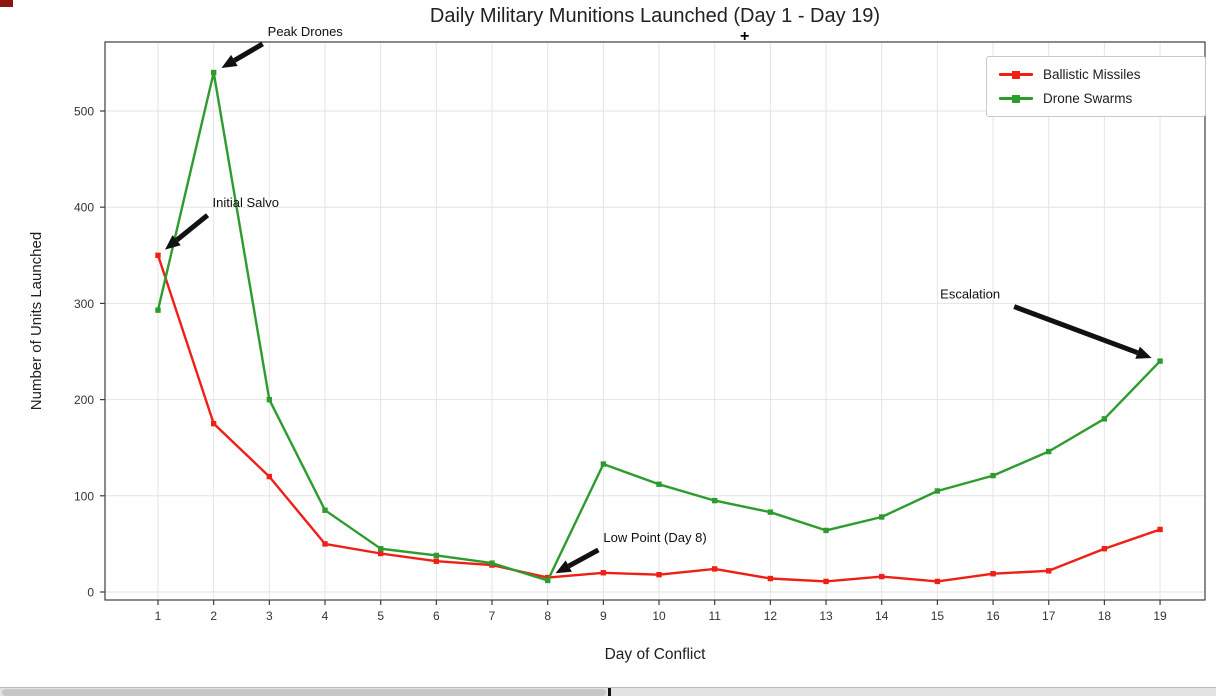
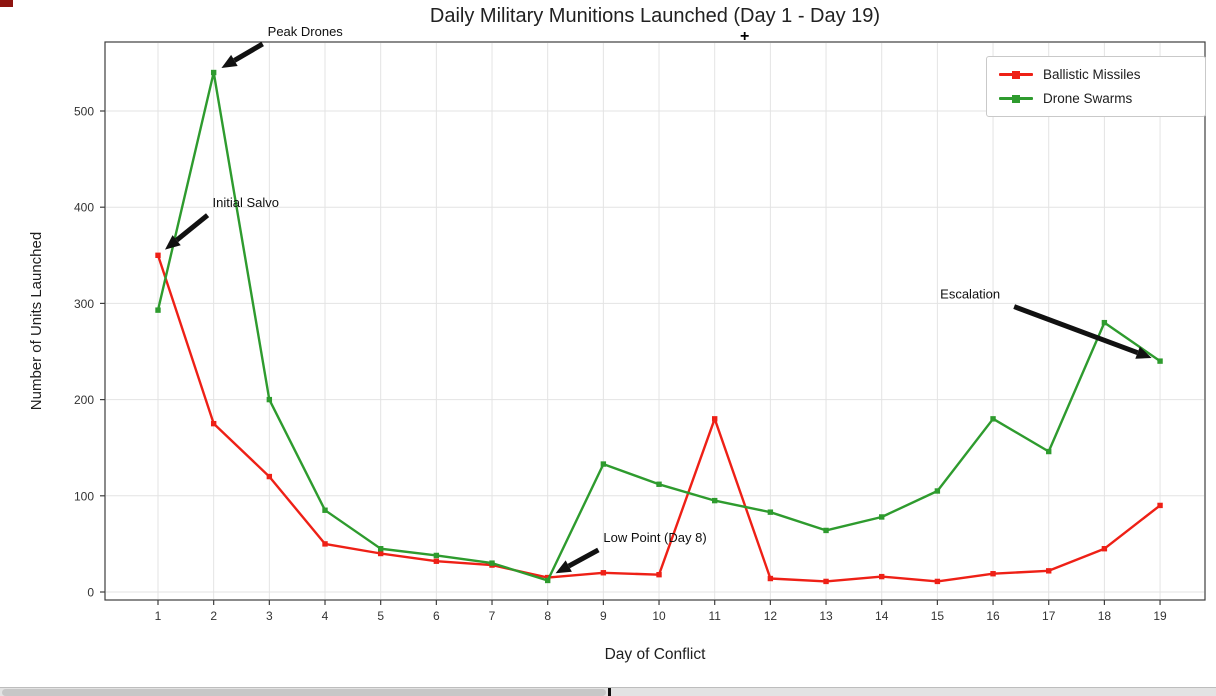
Ballistic Missiles/11: 20 -> 180
Drone Swarms/16: 120 -> 180
Drone Swarms/18: 180 -> 280
Ballistic Missiles/19: 60 -> 90
